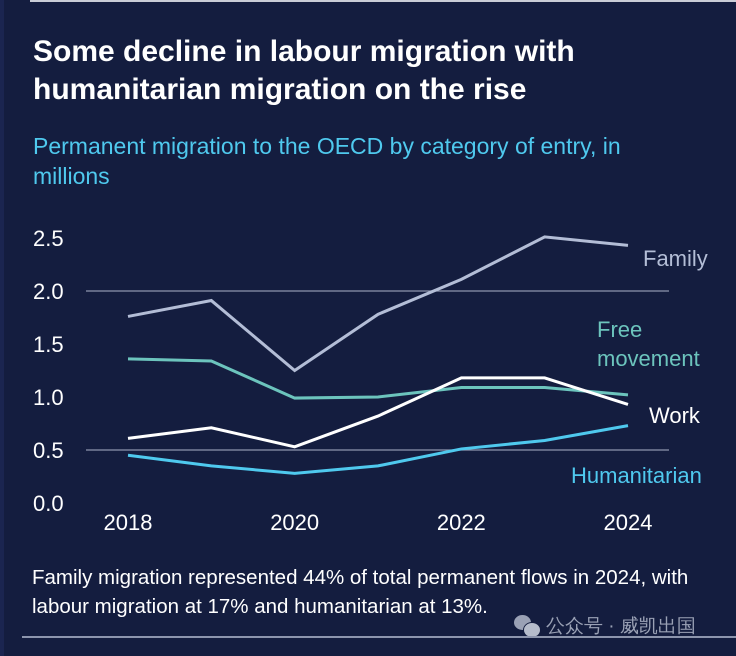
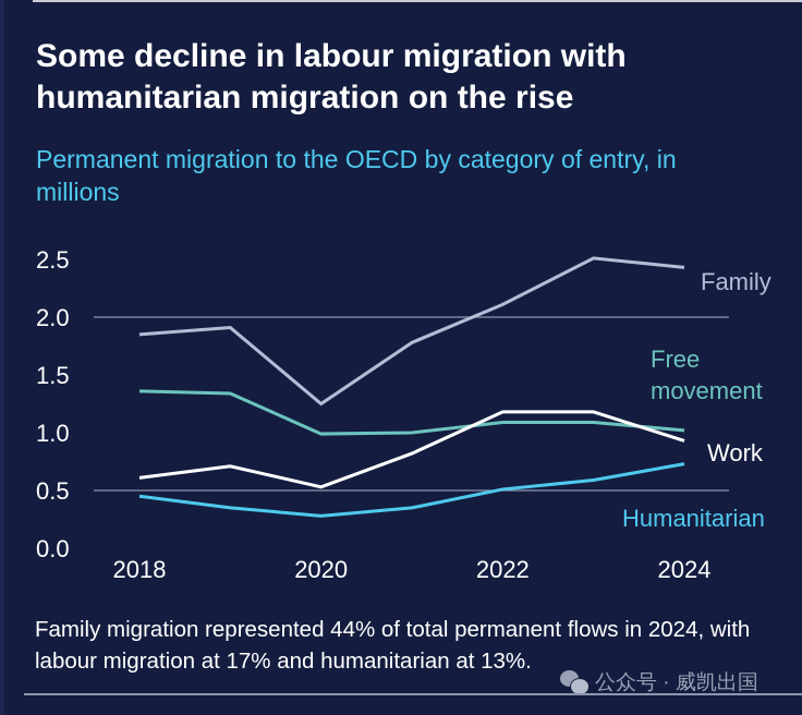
Family/2018: 1.76 -> 1.85
